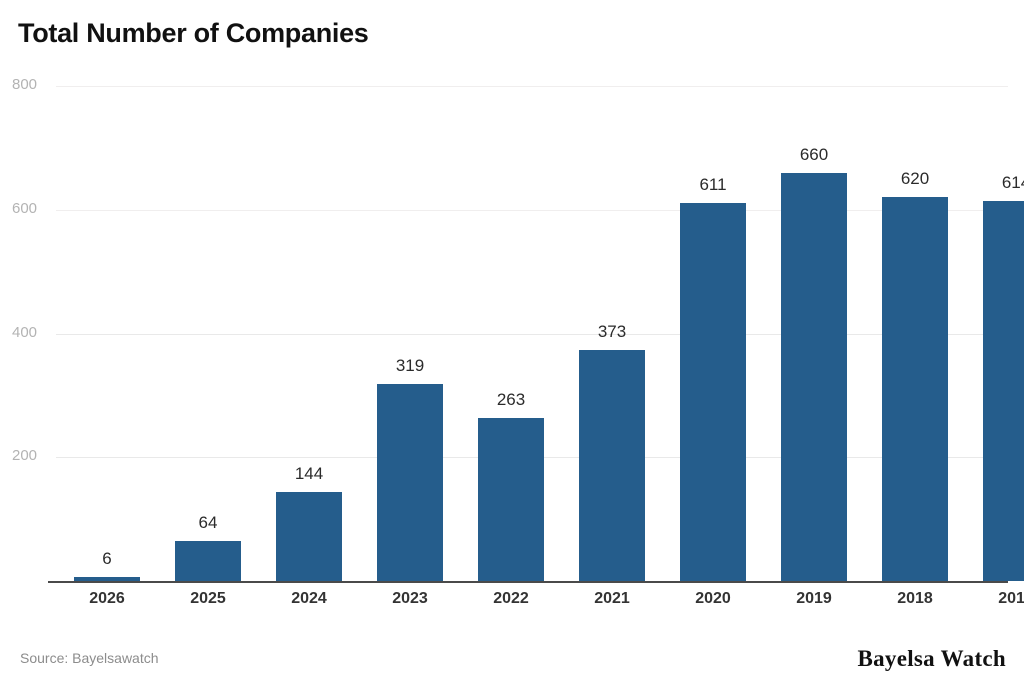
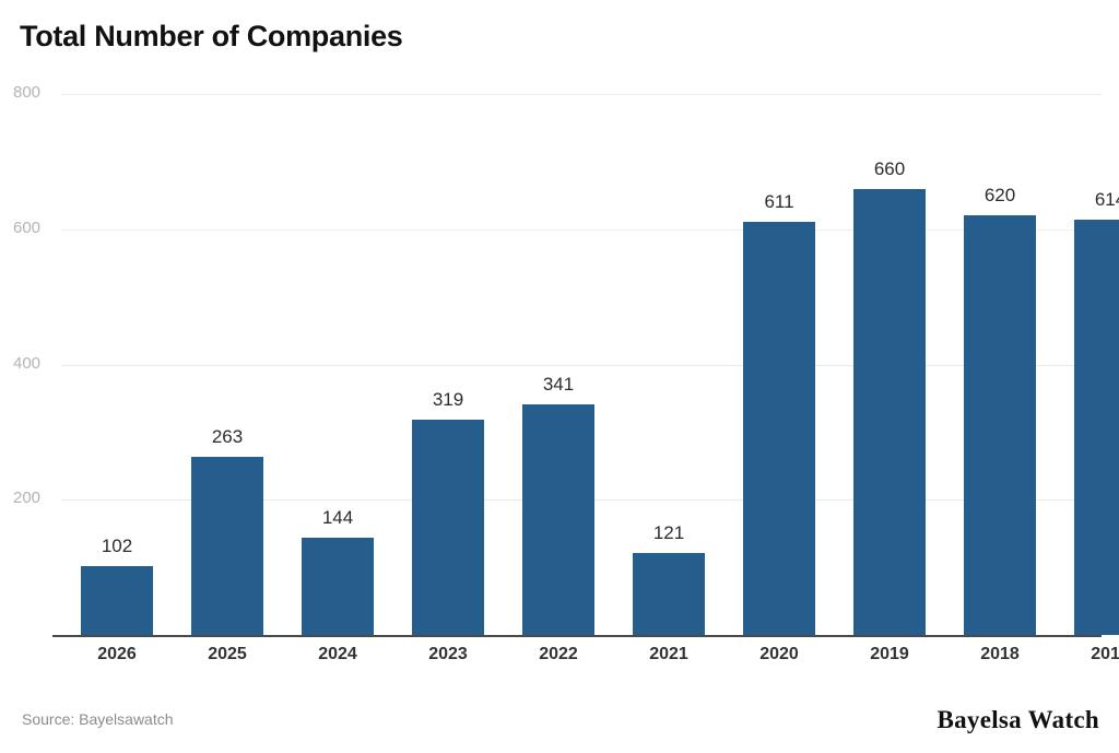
2026: 6 -> 102
2025: 64 -> 263
2022: 263 -> 341
2021: 373 -> 121
